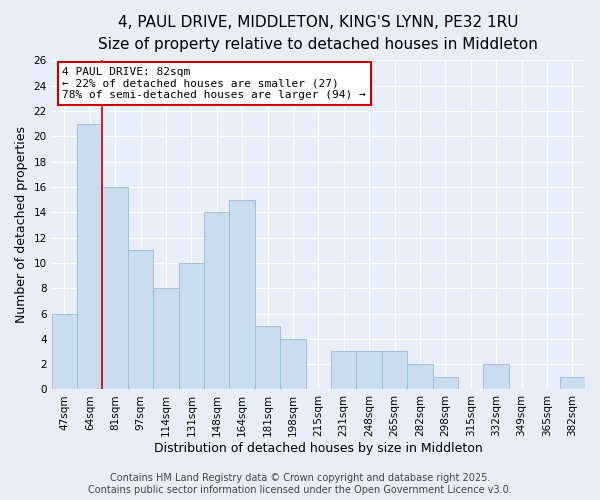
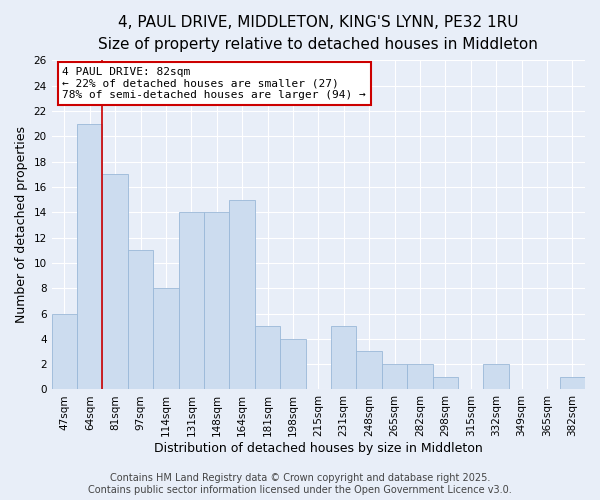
81sqm: 16 -> 17
131sqm: 10 -> 14
231sqm: 3 -> 5
265sqm: 3 -> 2
